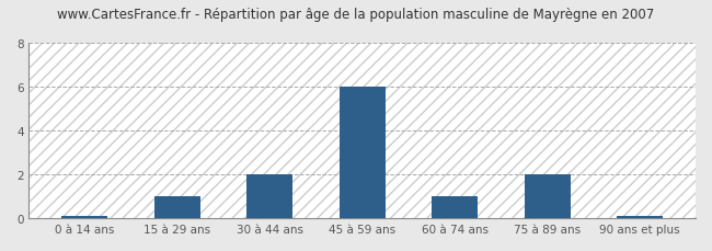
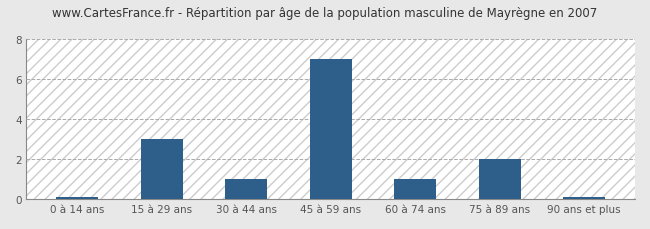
15 à 29 ans: 1.0 -> 3.0
30 à 44 ans: 2.0 -> 1.0
45 à 59 ans: 6.0 -> 7.0
